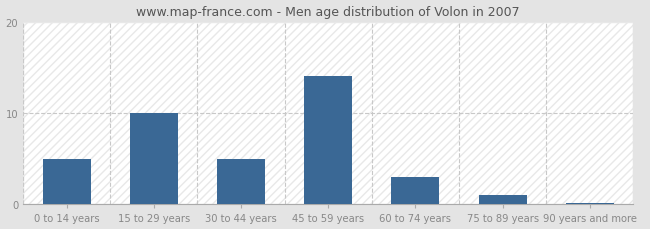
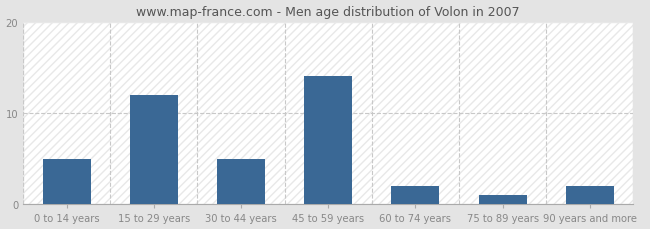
15 to 29 years: 10.0 -> 12.0
60 to 74 years: 3.0 -> 2.0
90 years and more: 0.2 -> 2.0
